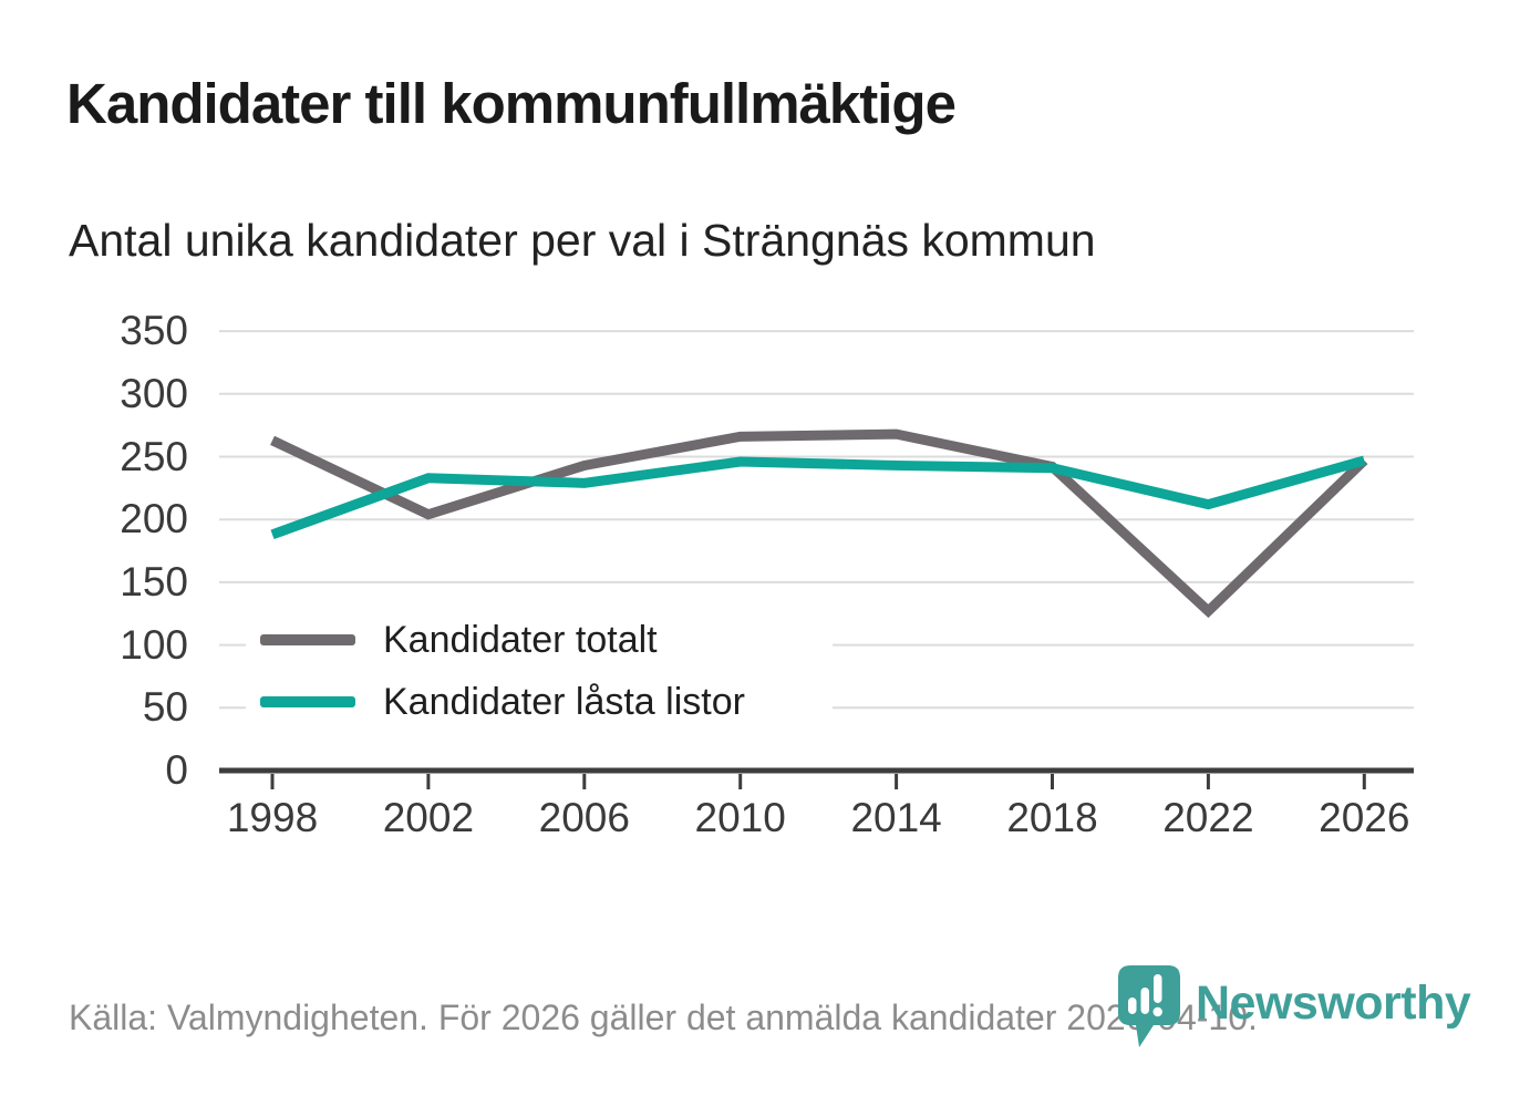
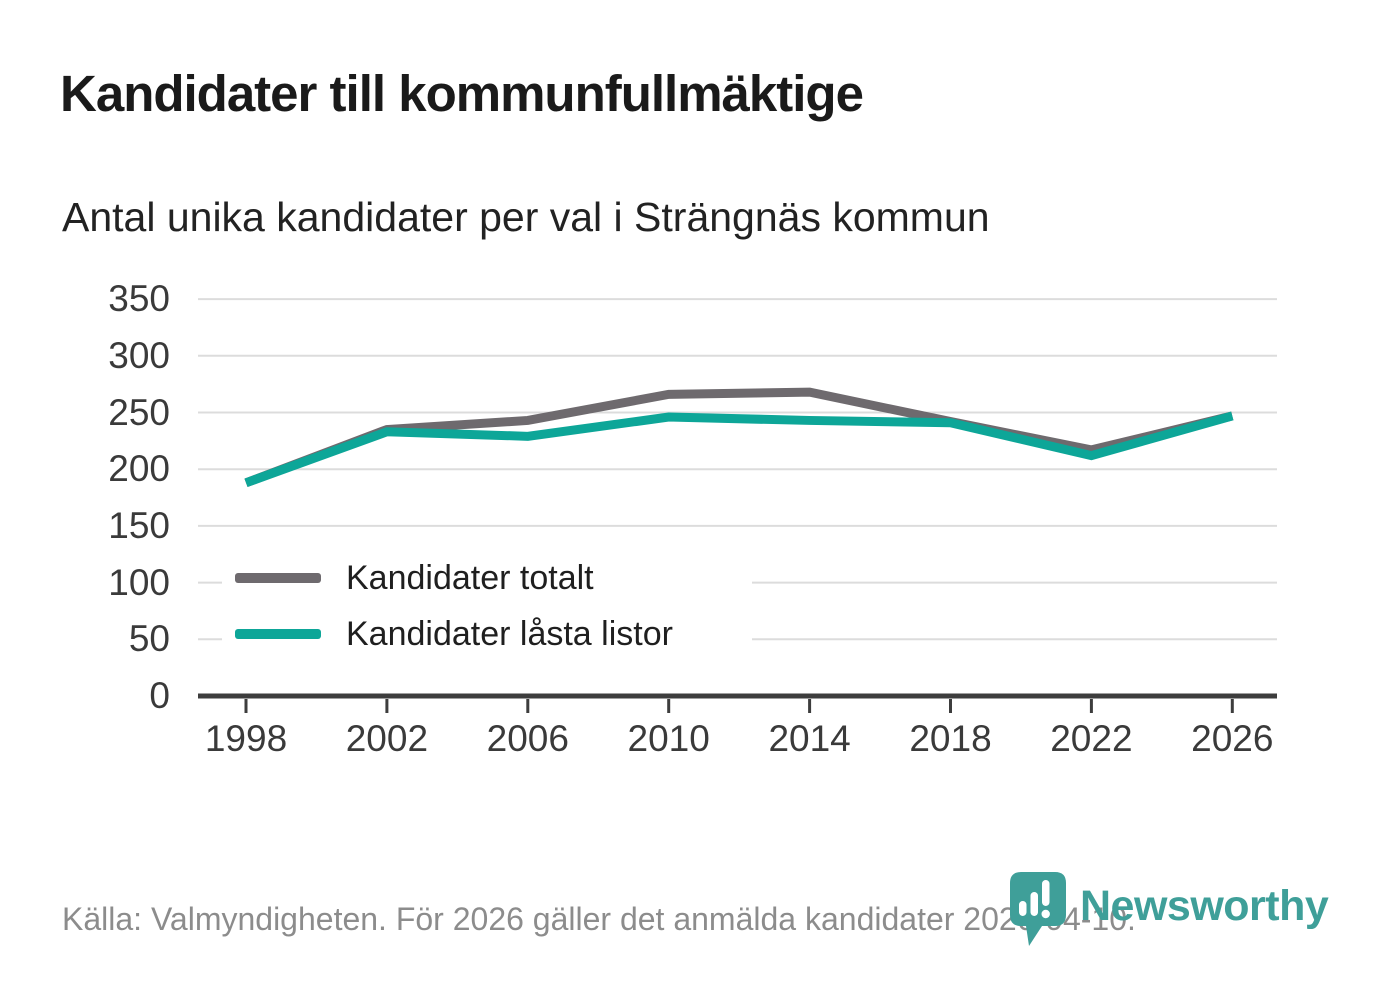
Kandidater totalt/1998: 263 -> 188
Kandidater totalt/2002: 204 -> 235
Kandidater totalt/2022: 127 -> 217
